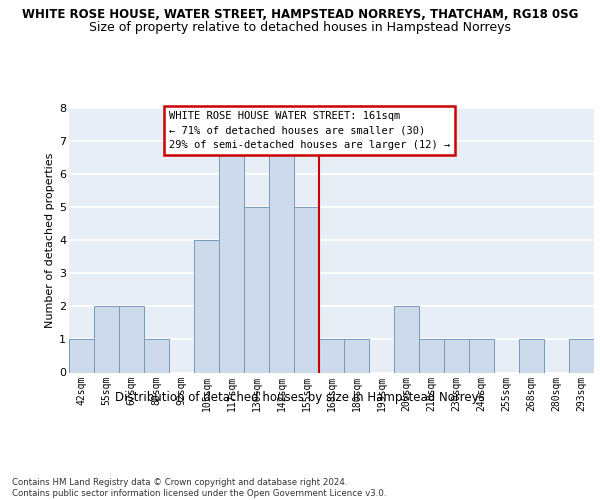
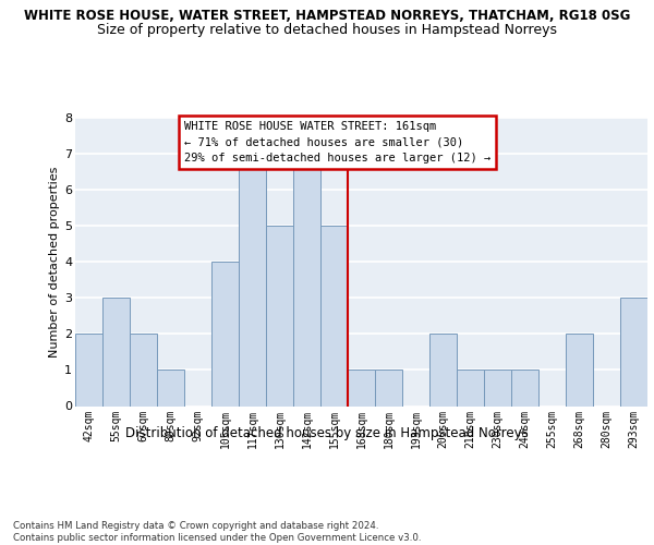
42sqm: 1 -> 2
55sqm: 2 -> 3
268sqm: 1 -> 2
293sqm: 1 -> 3
